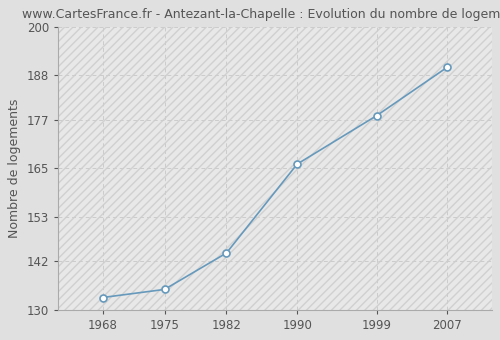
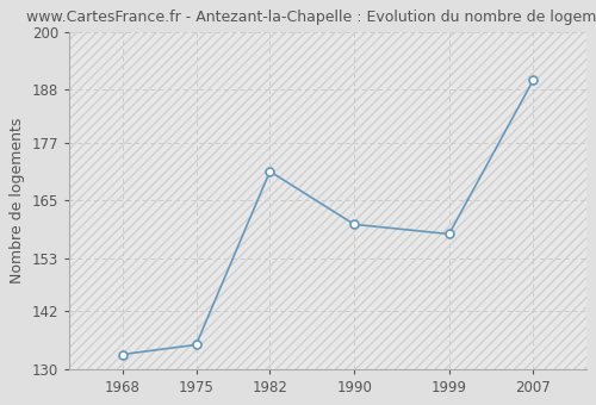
1982: 144 -> 171
1990: 166 -> 160
1999: 178 -> 158
